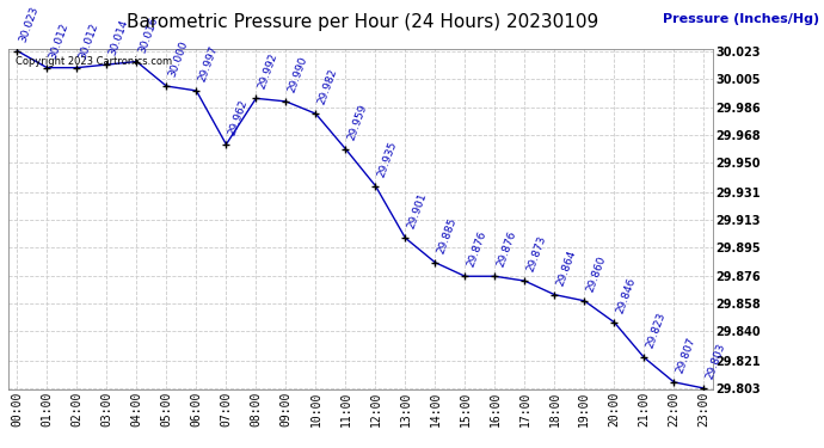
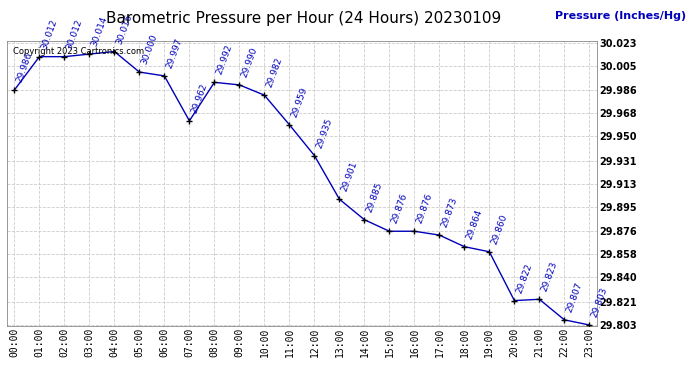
00:00: 30.023 -> 29.986
20:00: 29.846 -> 29.822
